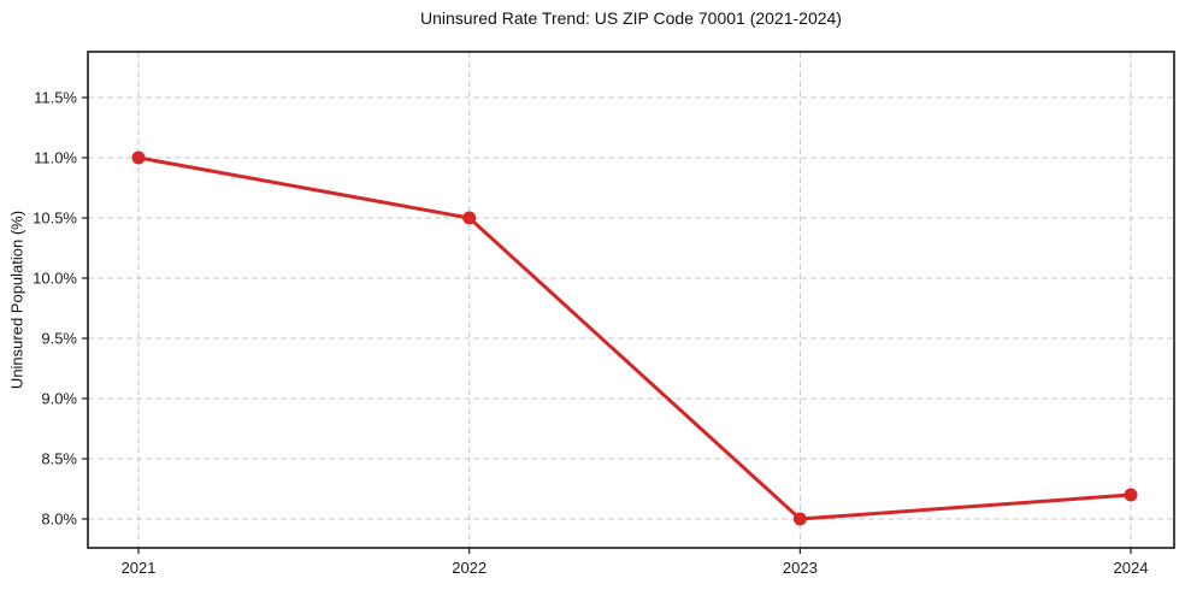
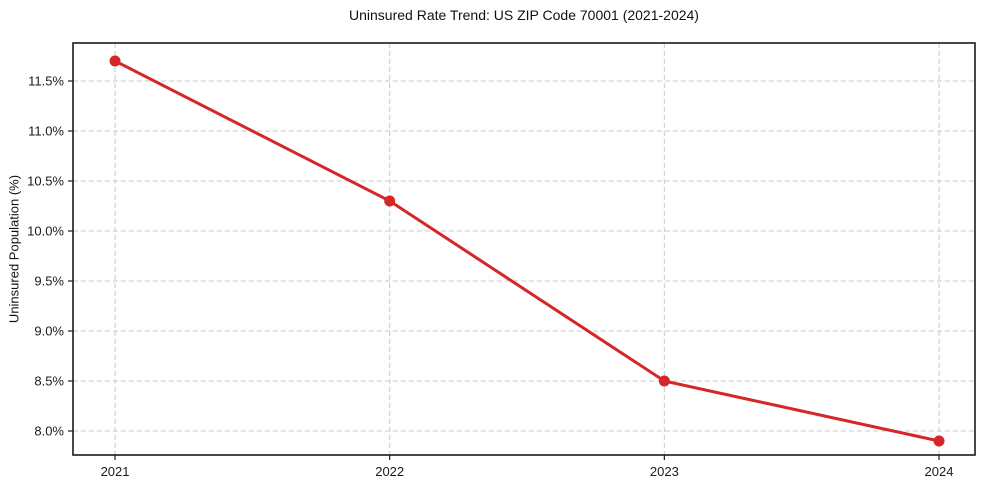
2021: 11.0% -> 11.7%
2022: 10.5% -> 10.3%
2023: 8.0% -> 8.5%
2024: 8.2% -> 7.9%
